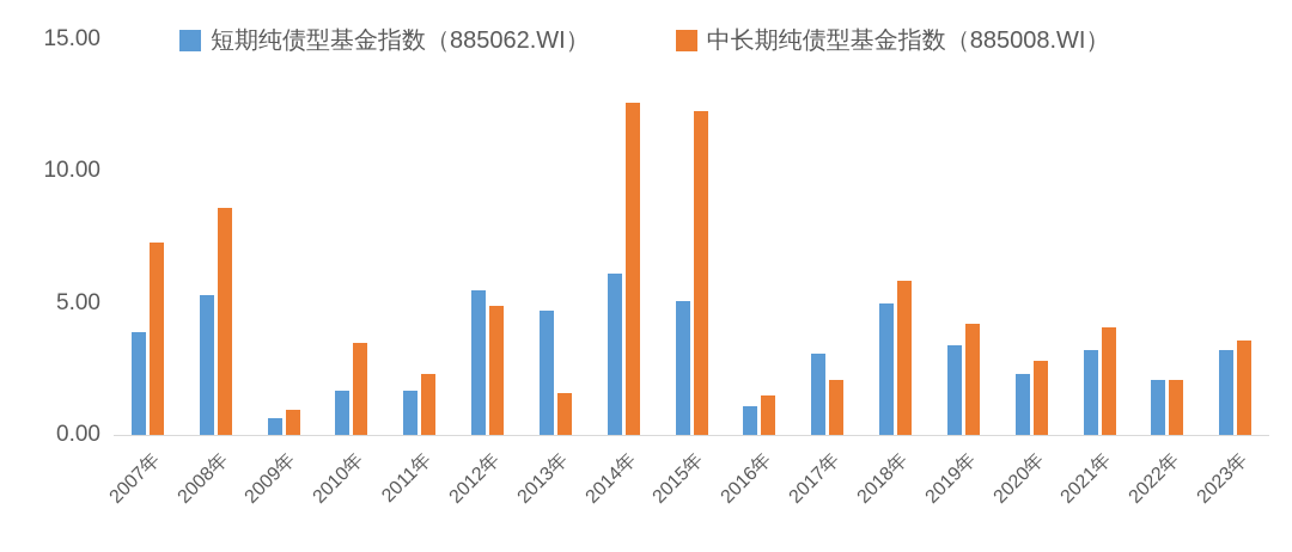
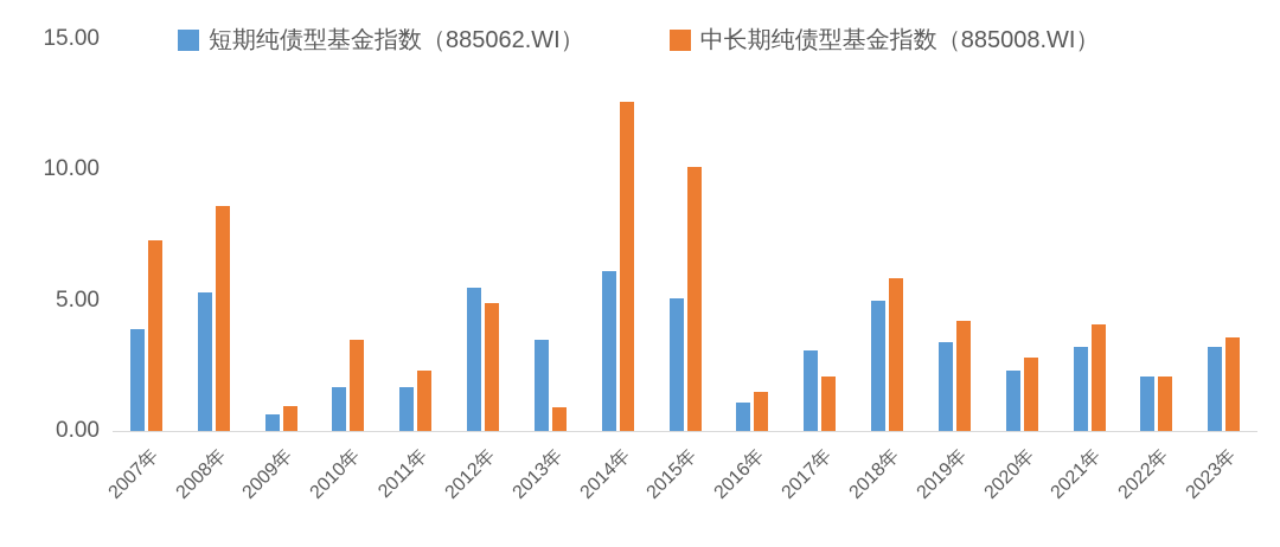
短期纯债型基金指数（885062.WI）/2013年: 4.7 -> 3.5
中长期纯债型基金指数（885008.WI）/2013年: 1.6 -> 0.9
中长期纯债型基金指数（885008.WI）/2015年: 12.3 -> 10.1
